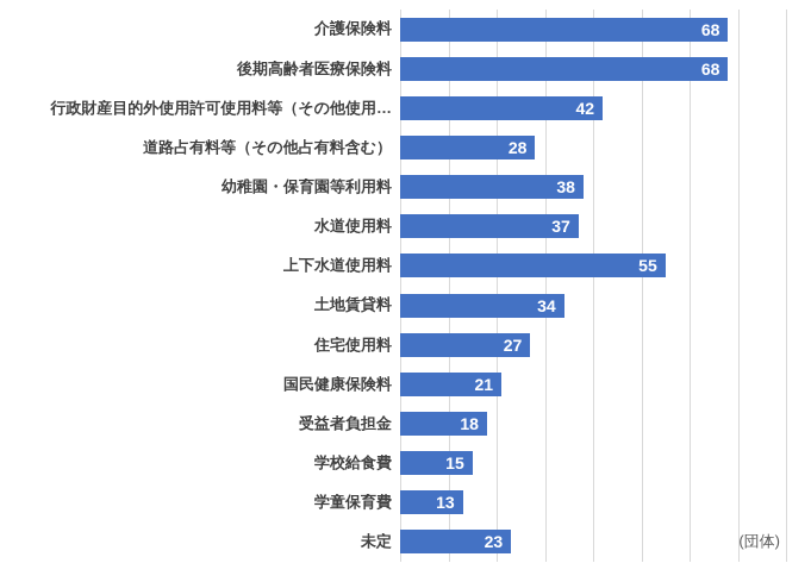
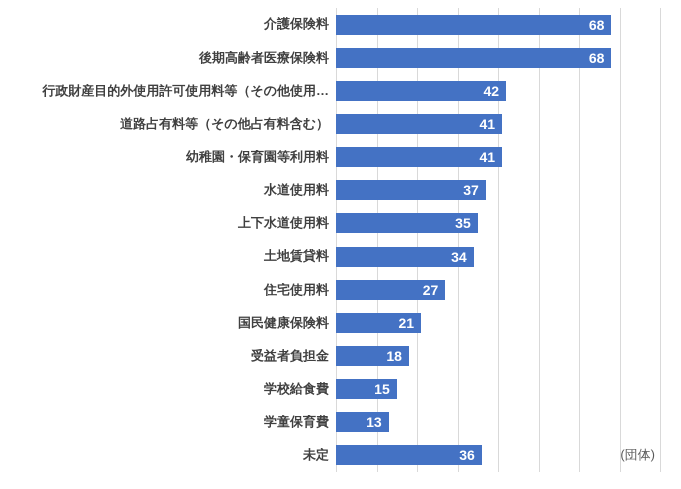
道路占有料等（その他占有料含む）: 28 -> 41
幼稚園・保育園等利用料: 38 -> 41
上下水道使用料: 55 -> 35
未定: 23 -> 36
